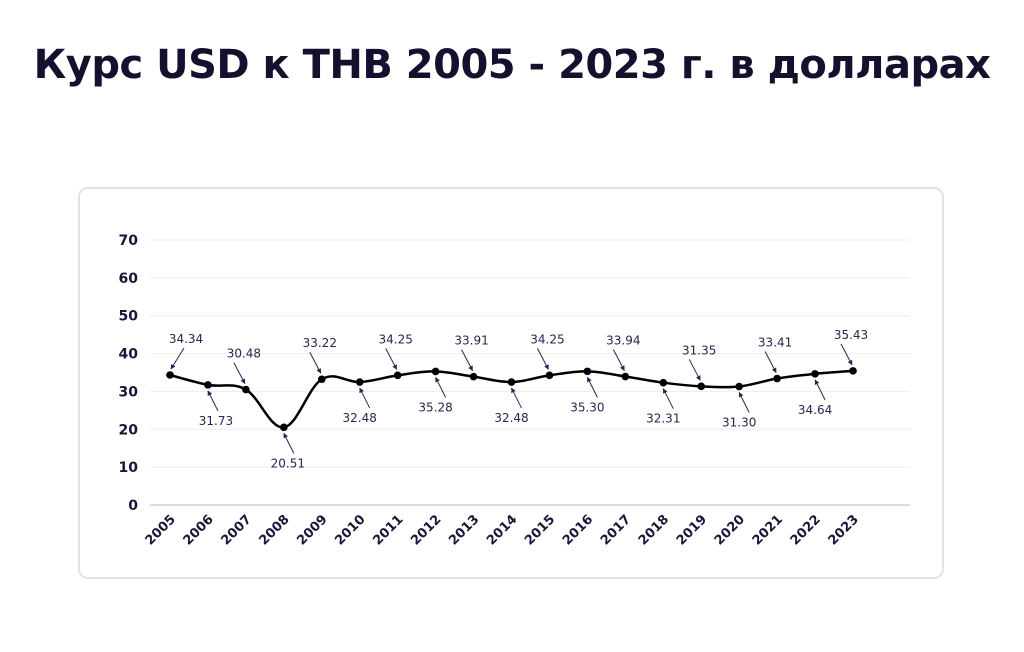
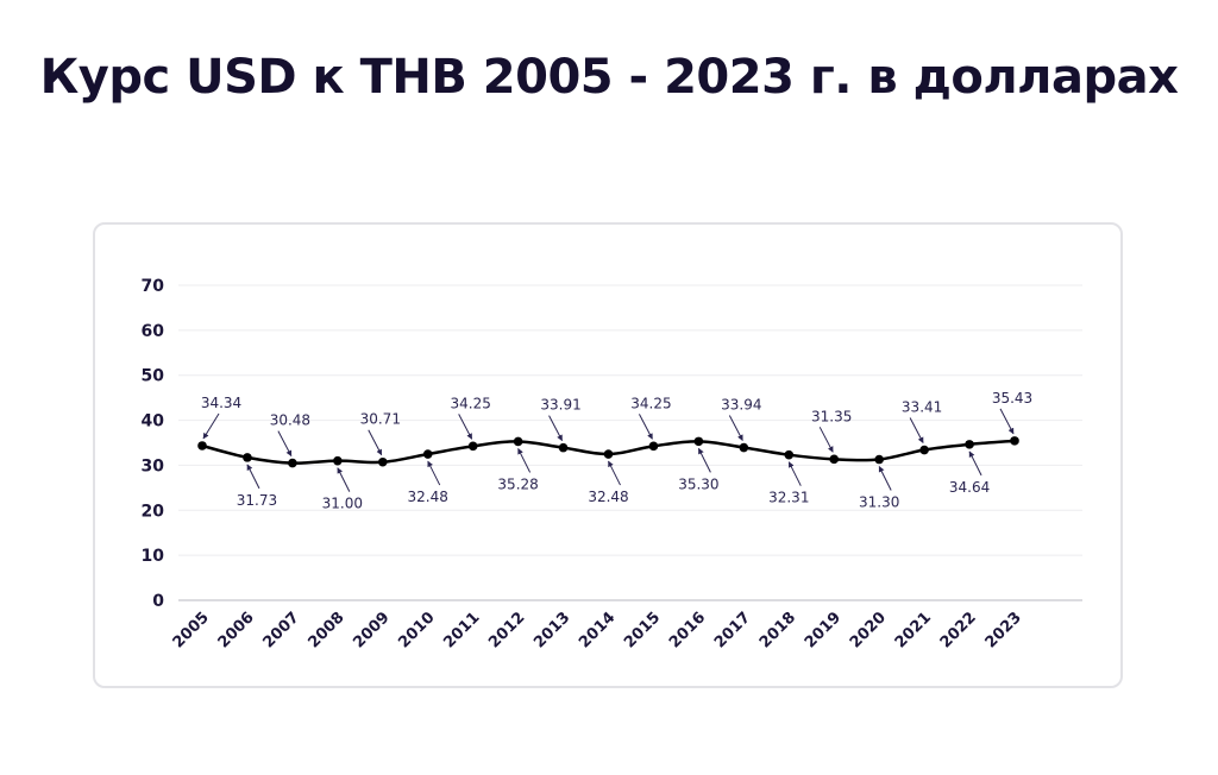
2008: 20.51 -> 31.00
2009: 33.22 -> 30.71
